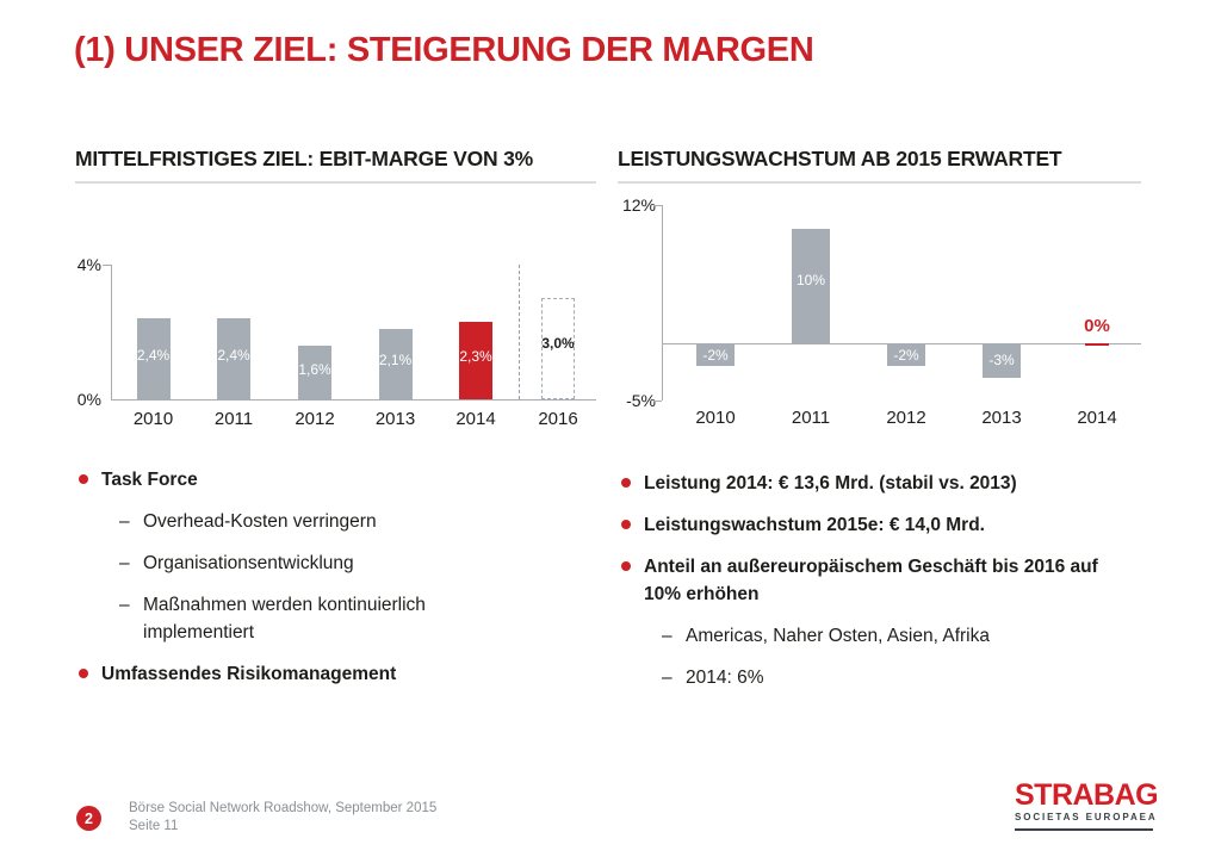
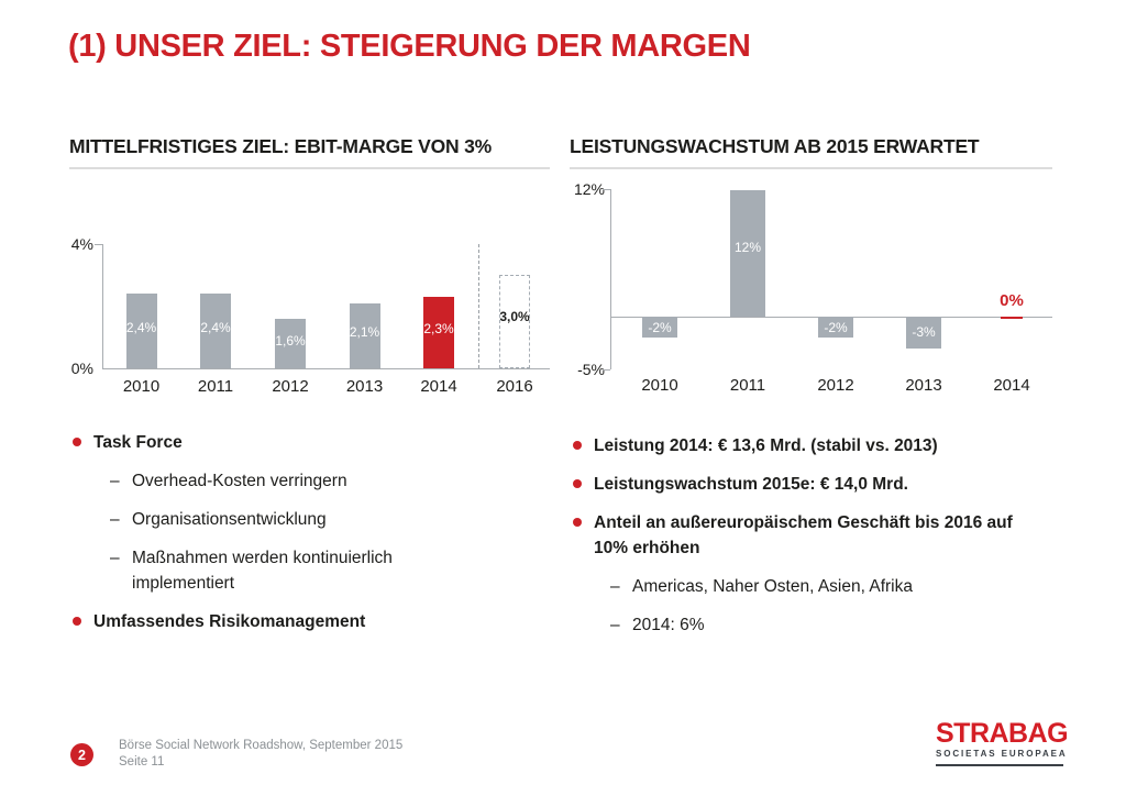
LEISTUNGSWACHSTUM AB 2015 ERWARTET/2011: 10% -> 12%
